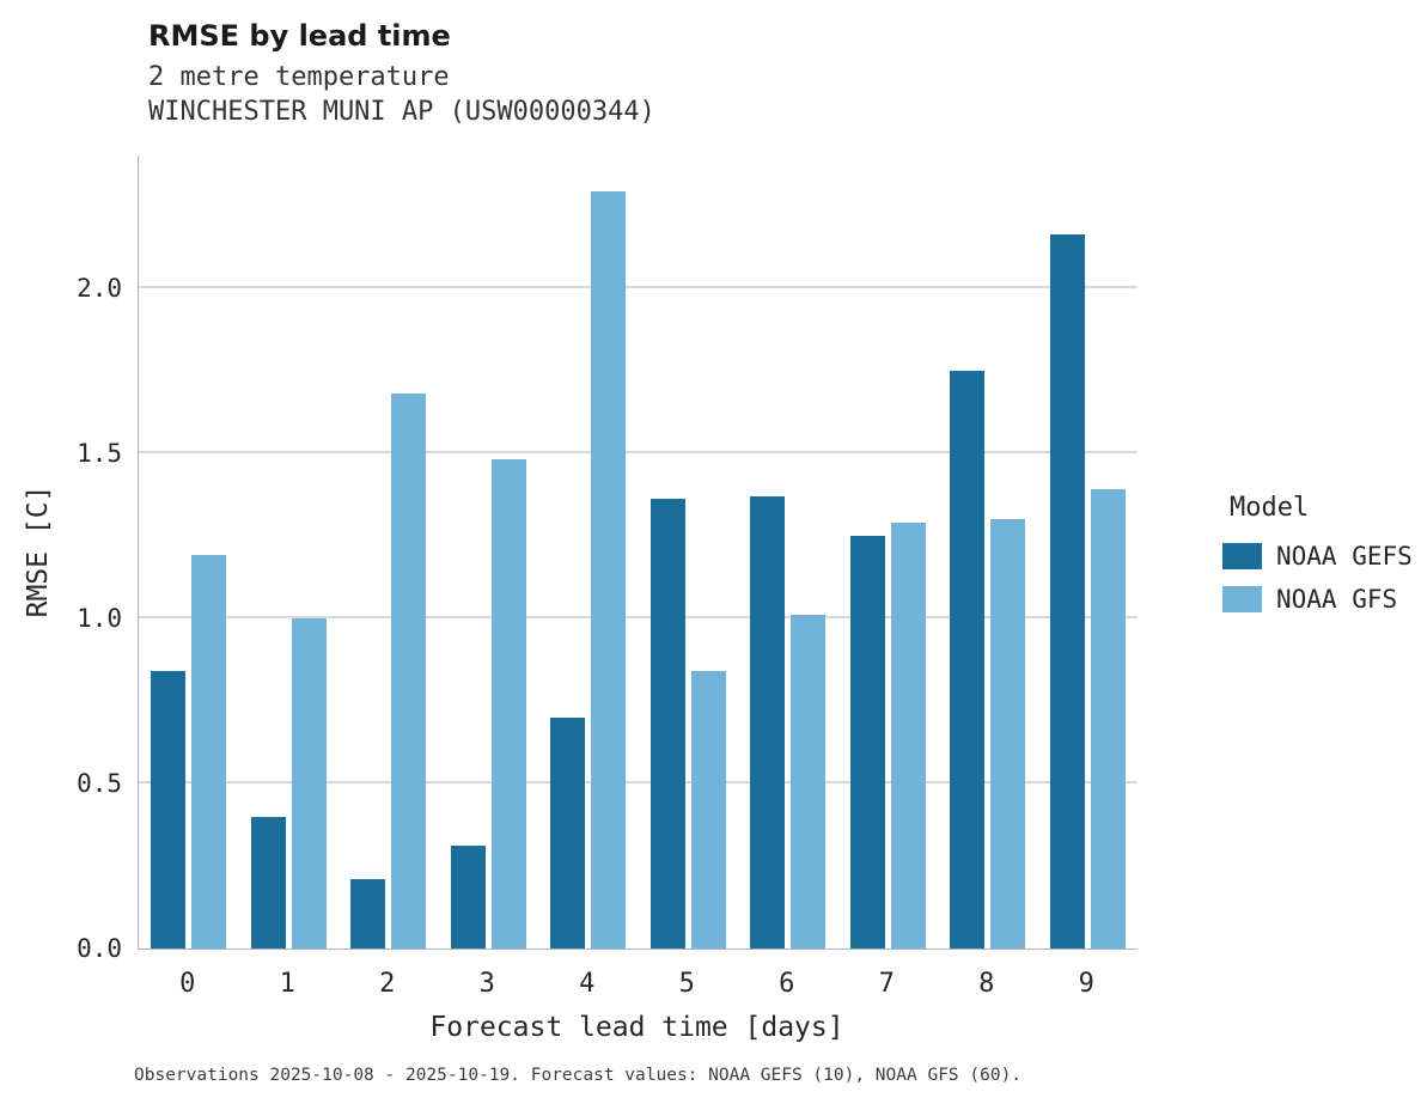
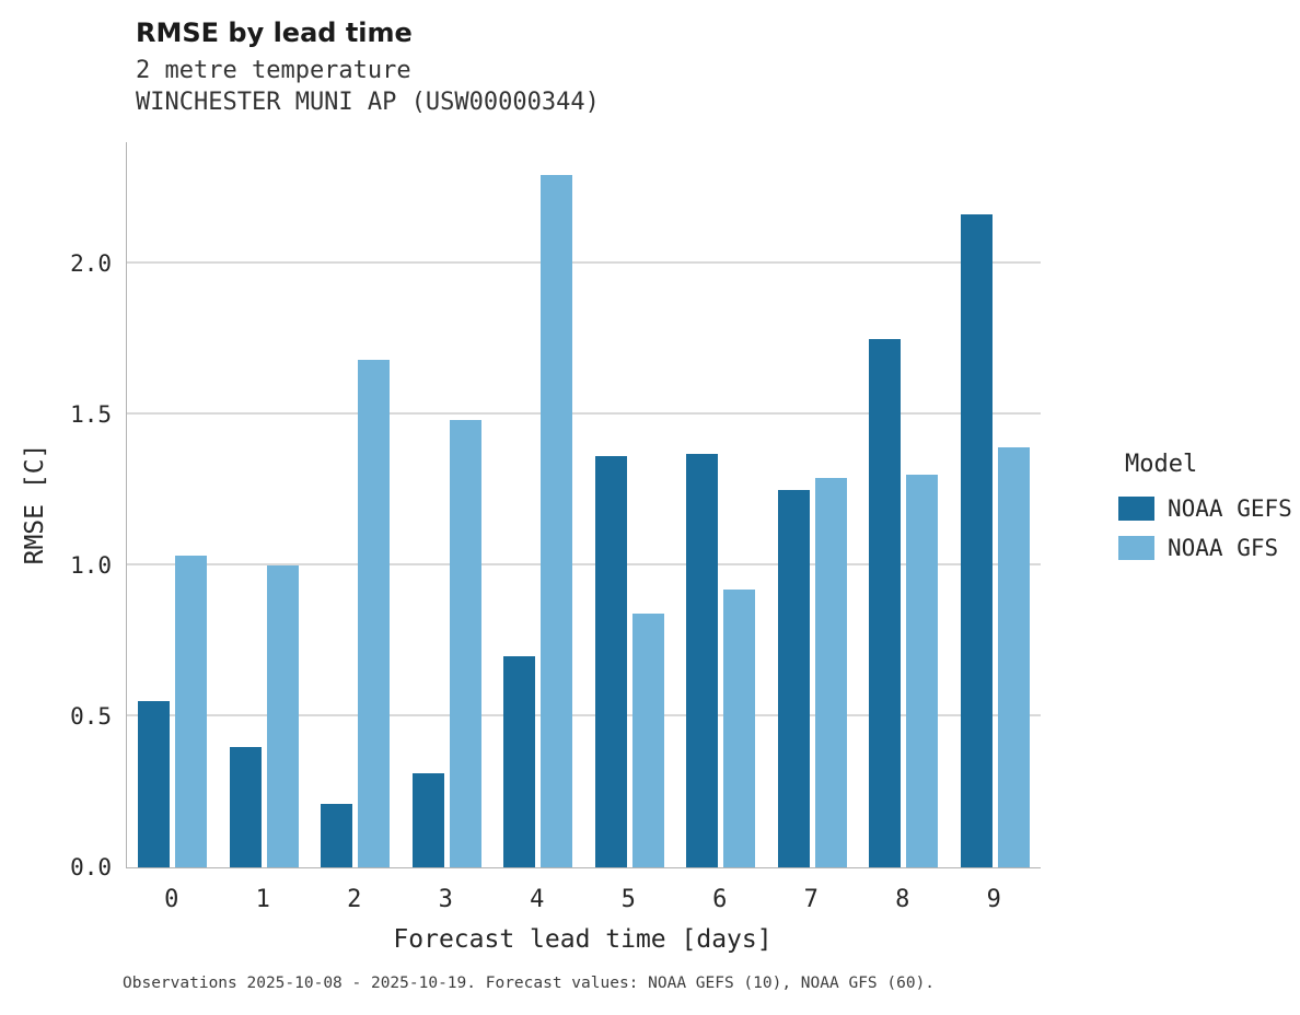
NOAA GEFS/0: 0.84 -> 0.55
NOAA GFS/0: 1.19 -> 1.03
NOAA GFS/6: 1.01 -> 0.92
